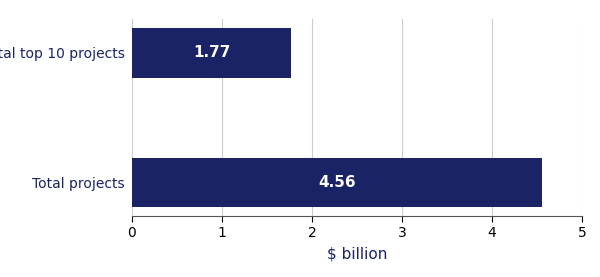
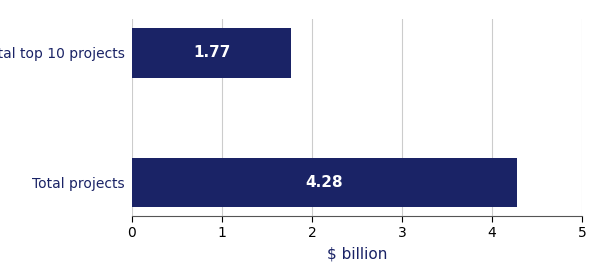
Total projects: 4.56 -> 4.28
